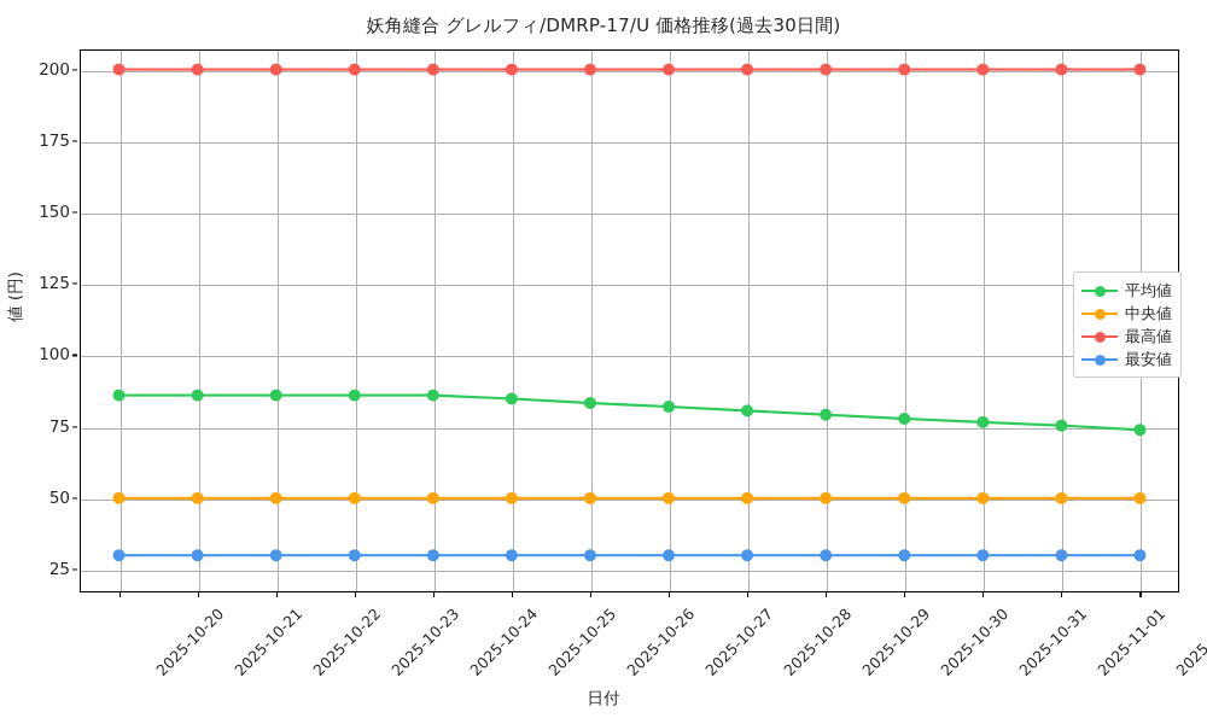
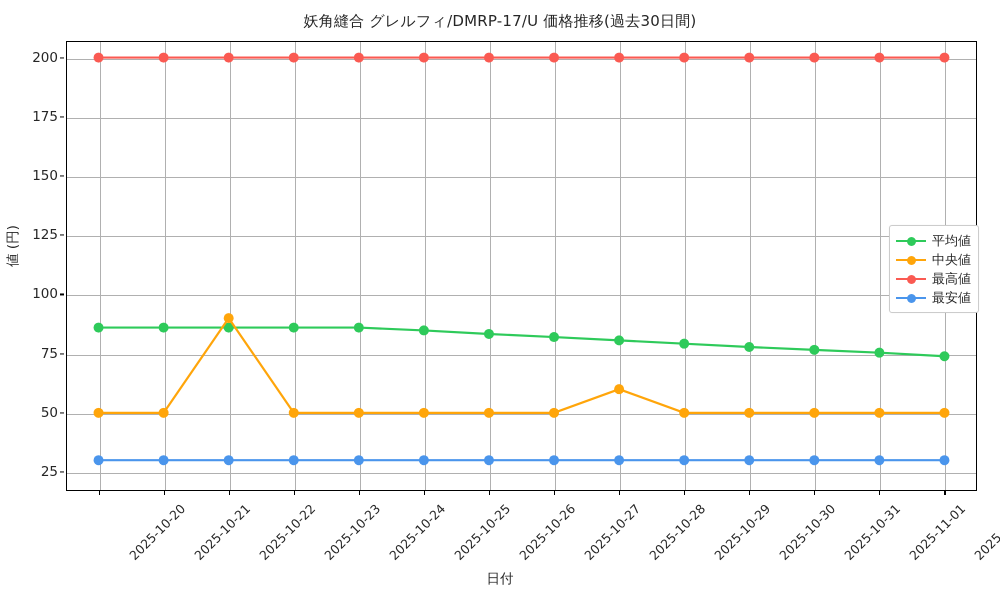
中央値/2025-10-22: 50 -> 90
中央値/2025-10-28: 50 -> 60
